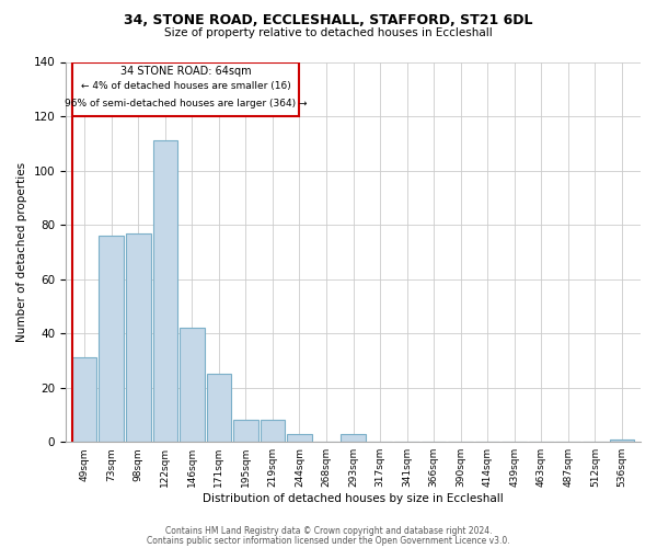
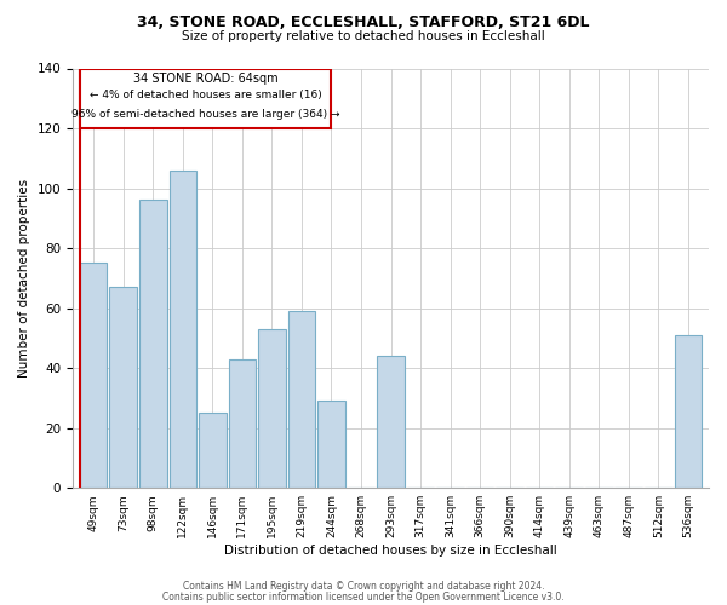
49sqm: 31 -> 75
73sqm: 76 -> 67
98sqm: 77 -> 96
122sqm: 111 -> 106
146sqm: 42 -> 25
171sqm: 25 -> 43
195sqm: 8 -> 53
219sqm: 8 -> 59
244sqm: 3 -> 29
293sqm: 3 -> 44
536sqm: 1 -> 51
